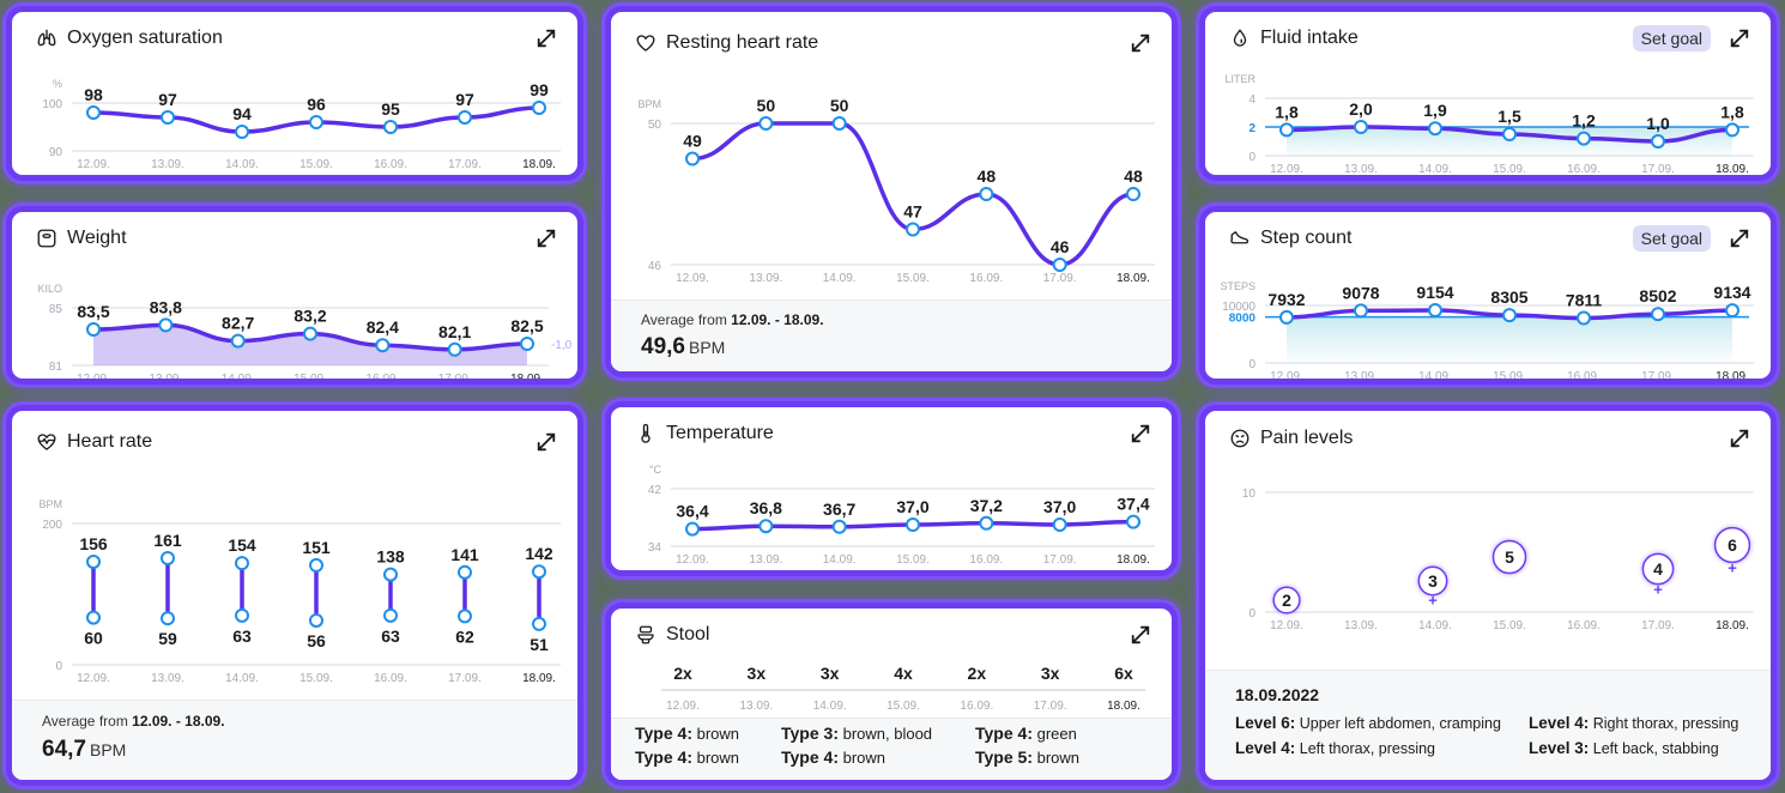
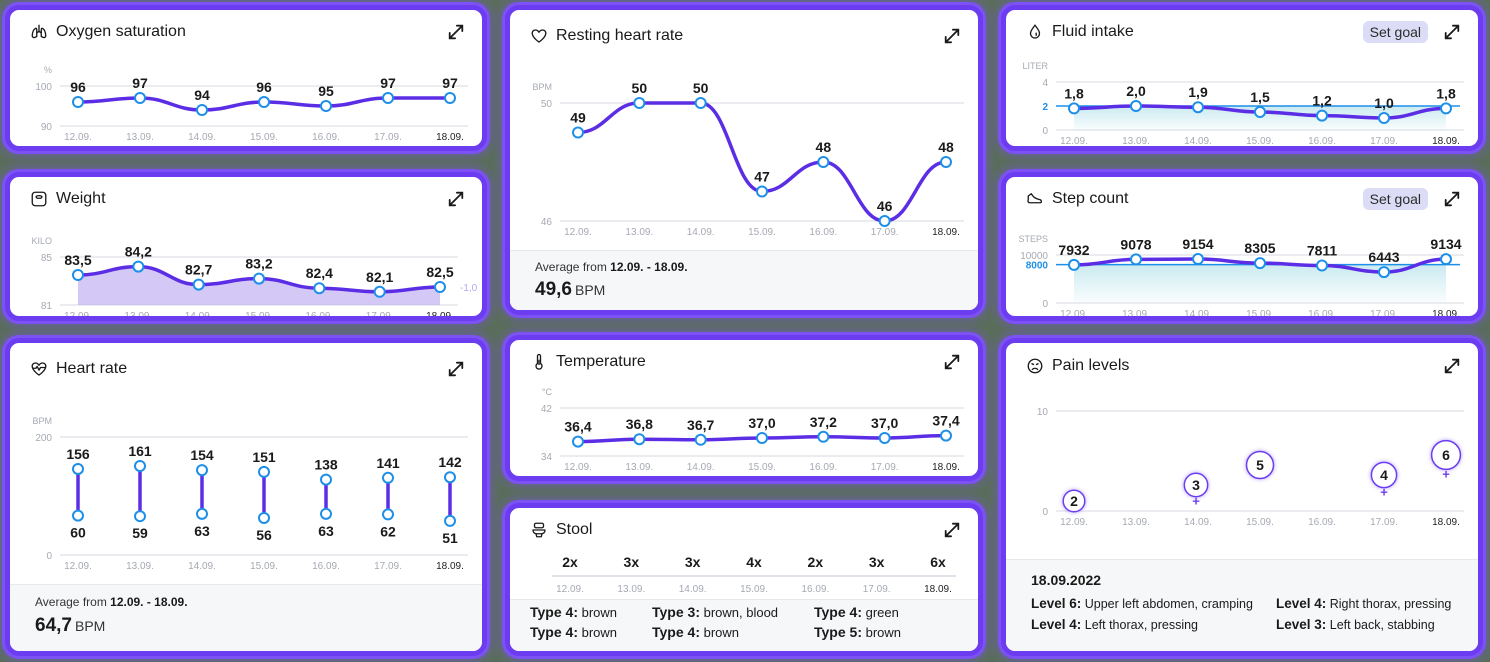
Oxygen saturation/12.09.: 98 -> 96
Oxygen saturation/18.09.: 99 -> 97
Weight/13.09.: 83,8 -> 84,2
Step count/17.09.: 8502 -> 6443
